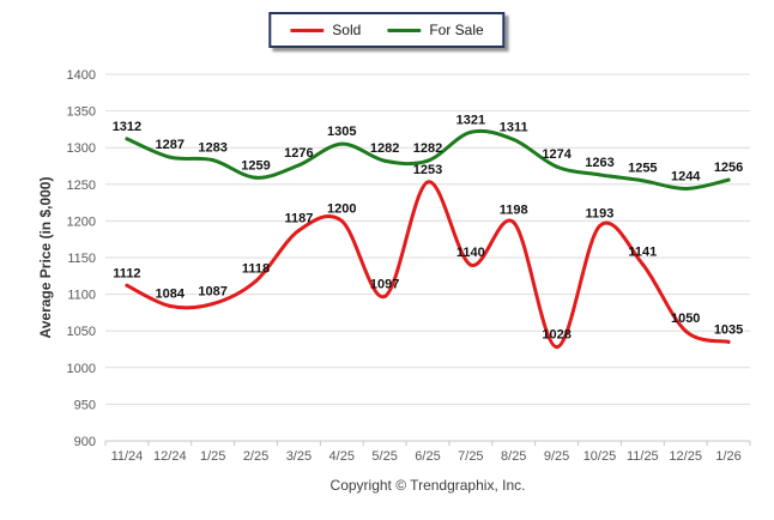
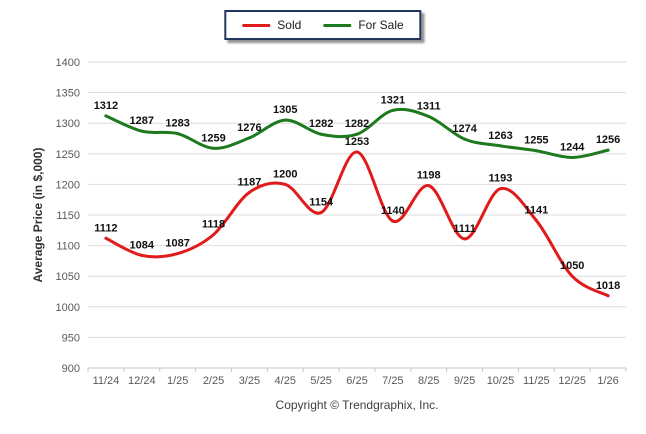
Sold/5/25: 1097 -> 1154
Sold/9/25: 1028 -> 1111
Sold/1/26: 1035 -> 1018
